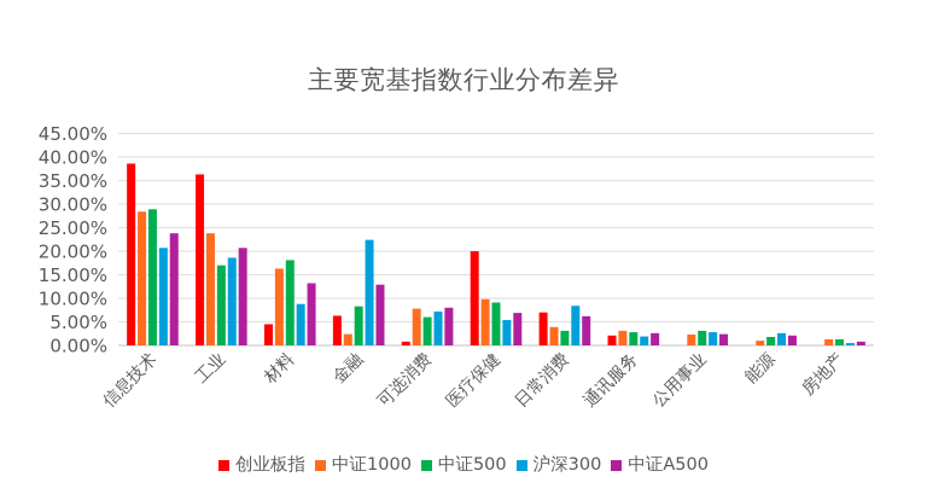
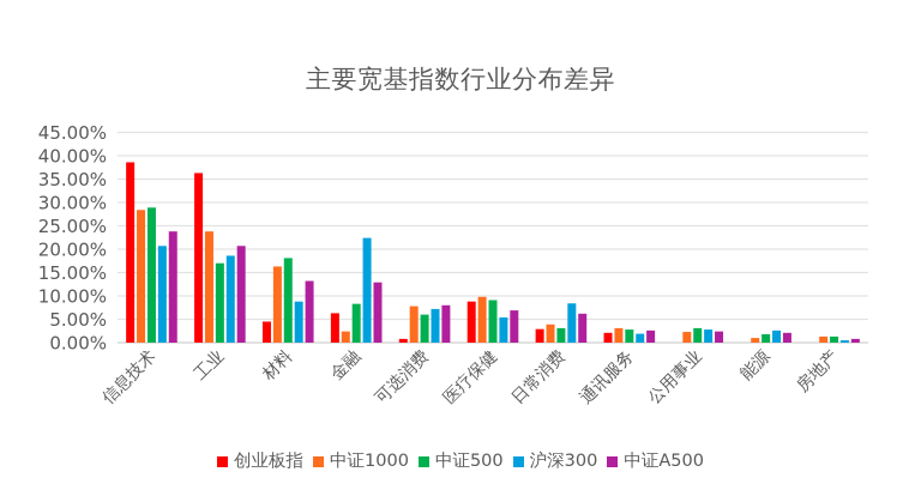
创业板指/医疗保健: 20% -> 9%
创业板指/日常消费: 7% -> 3%
